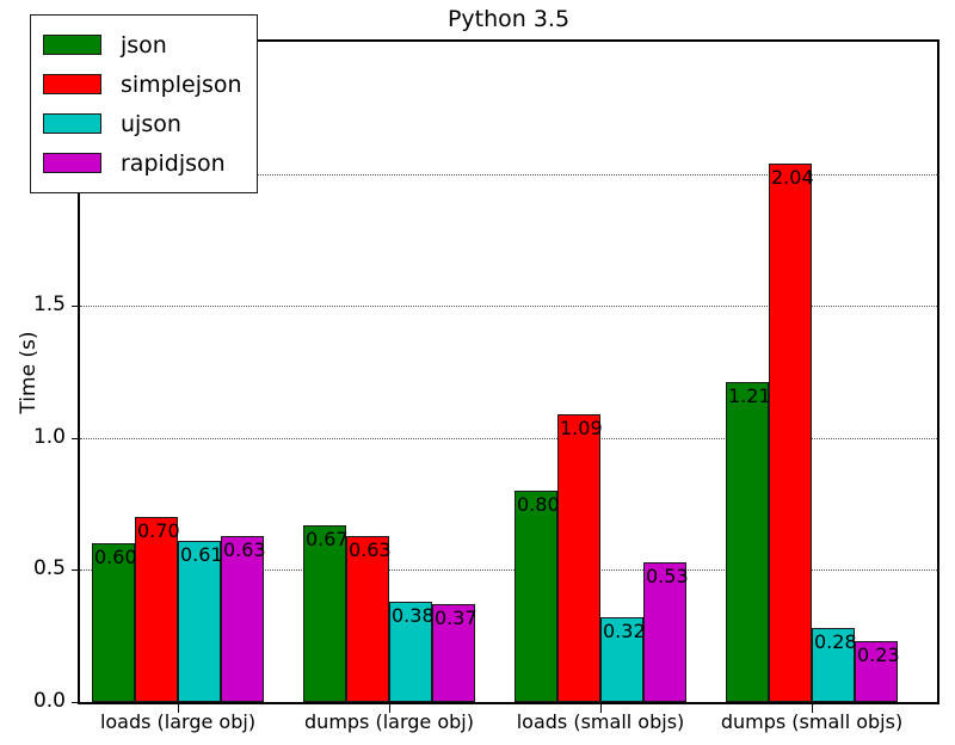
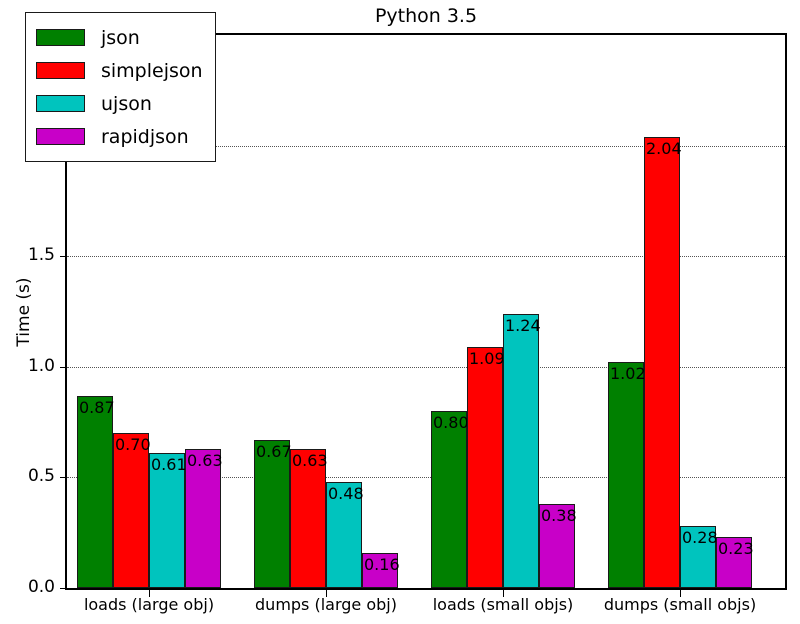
json/loads (large obj): 0.60 -> 0.87
ujson/dumps (large obj): 0.38 -> 0.48
rapidjson/dumps (large obj): 0.37 -> 0.16
ujson/loads (small objs): 0.32 -> 1.24
rapidjson/loads (small objs): 0.53 -> 0.38
json/dumps (small objs): 1.21 -> 1.02
